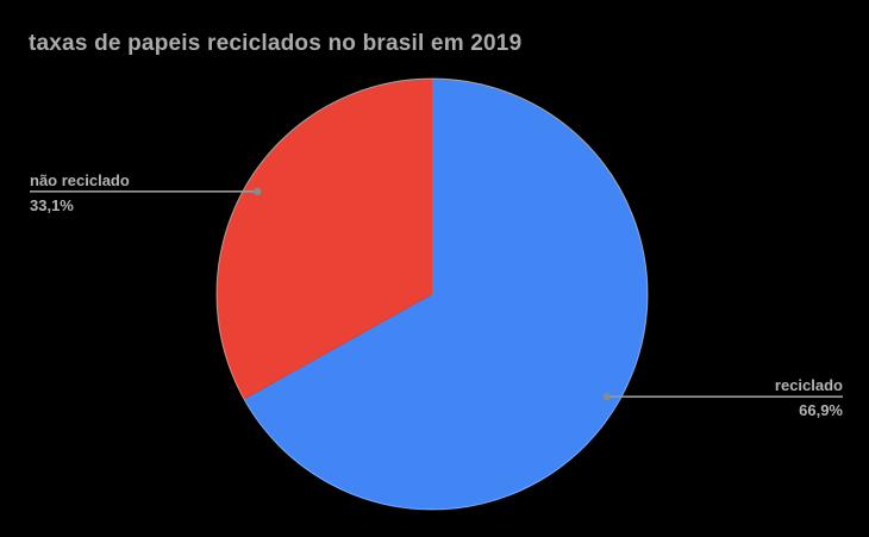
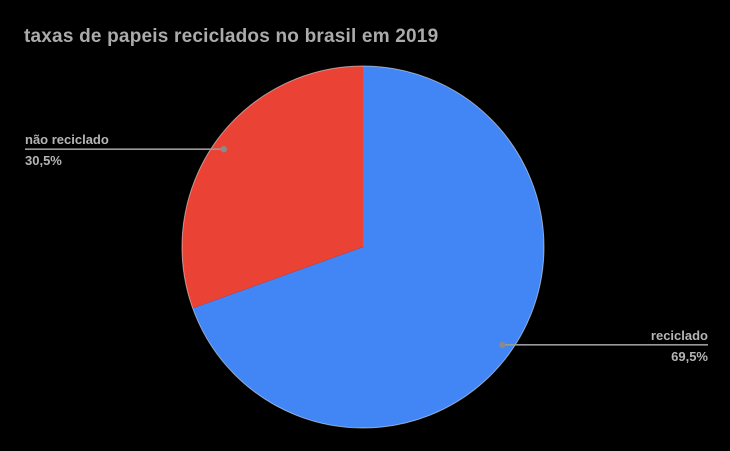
reciclado: 66,9% -> 69,5%
não reciclado: 33,1% -> 30,5%
